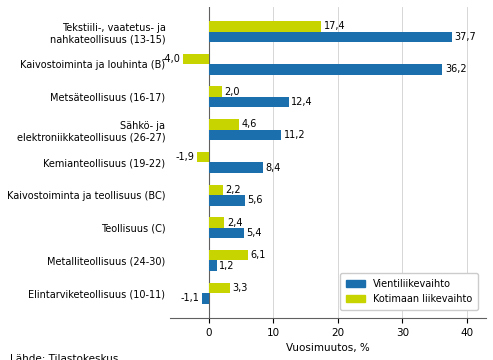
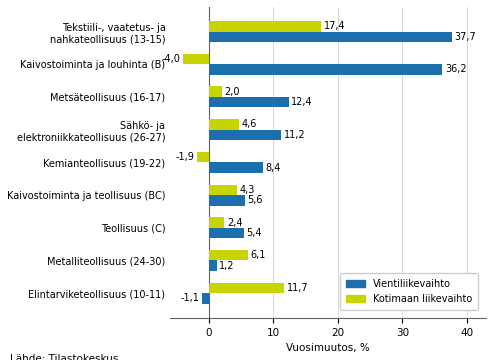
Kotimaan liikevaihto/Kaivostoiminta ja teollisuus (BC): 2,2 -> 4,3
Kotimaan liikevaihto/Elintarviketeollisuus (10-11): 3,3 -> 11,7
